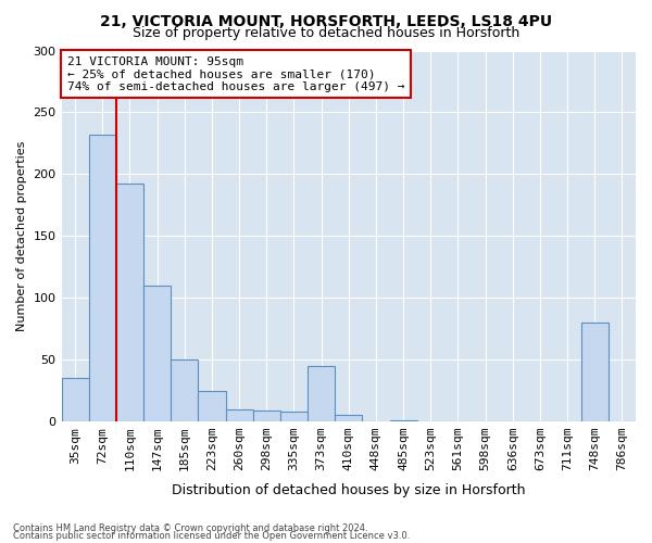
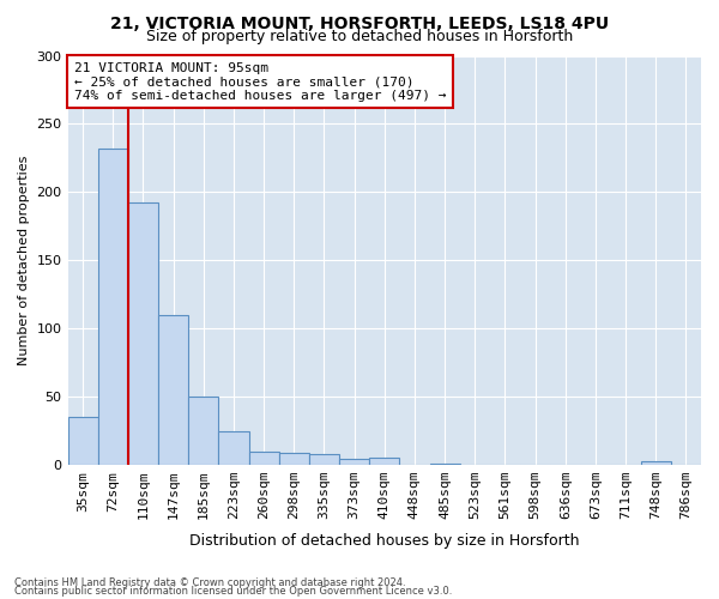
373sqm: 45 -> 4
748sqm: 80 -> 3
